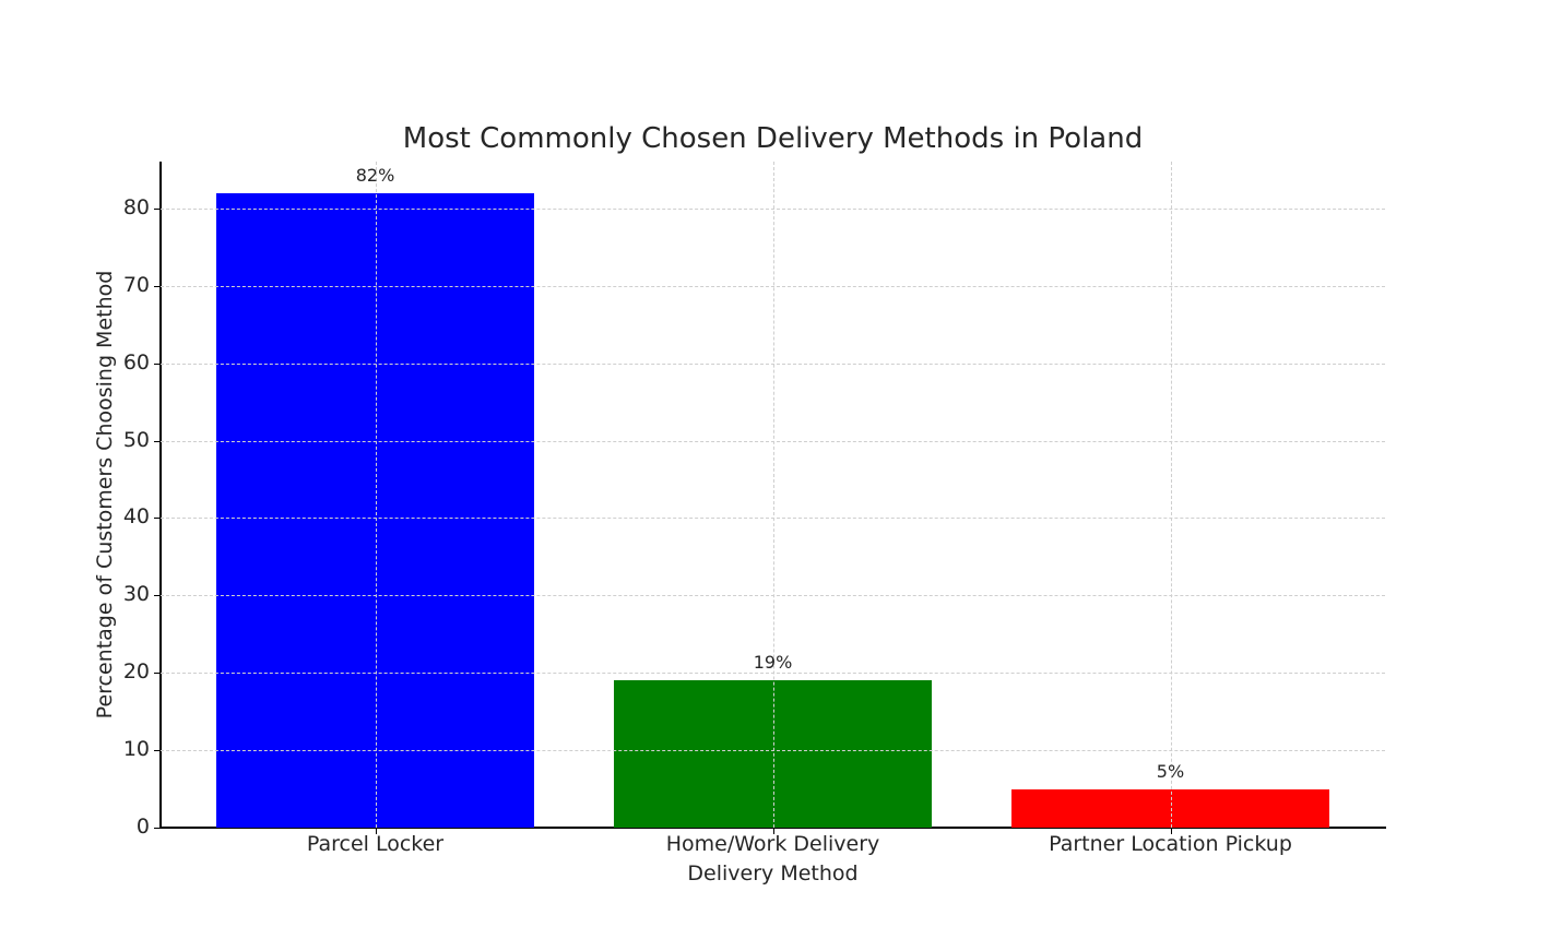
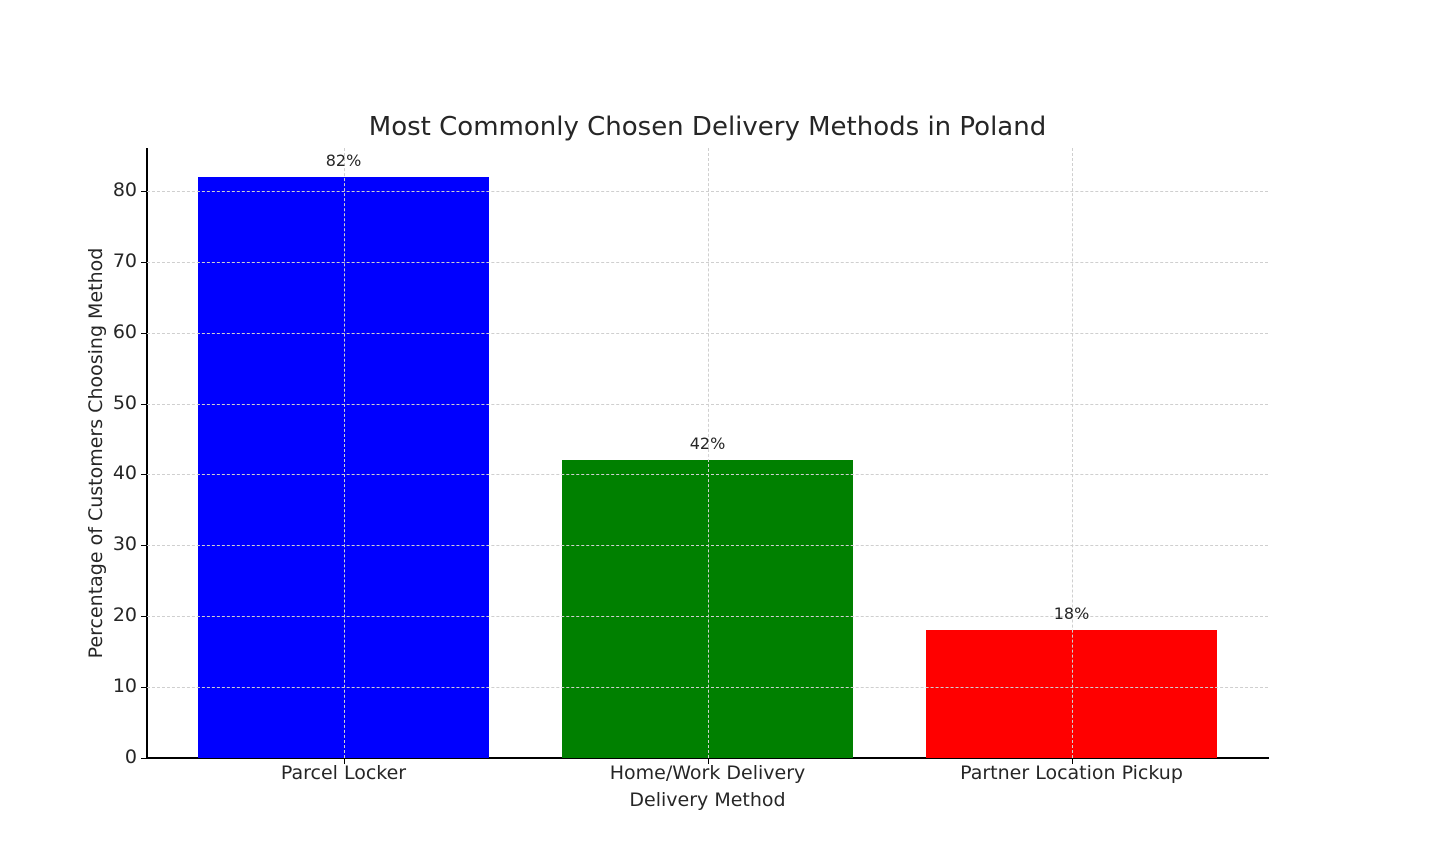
Home/Work Delivery: 19% -> 42%
Partner Location Pickup: 5% -> 18%
